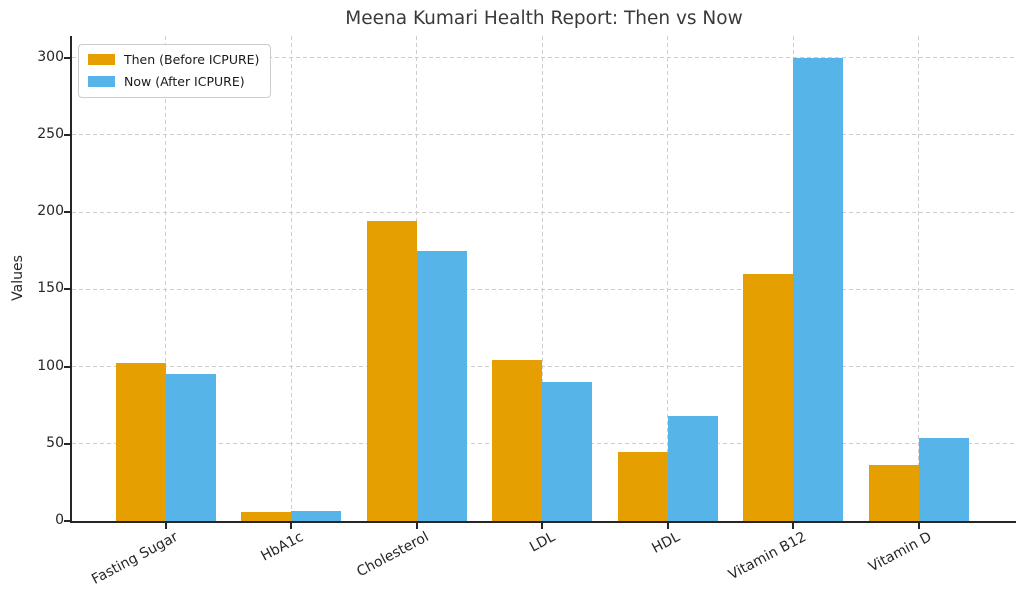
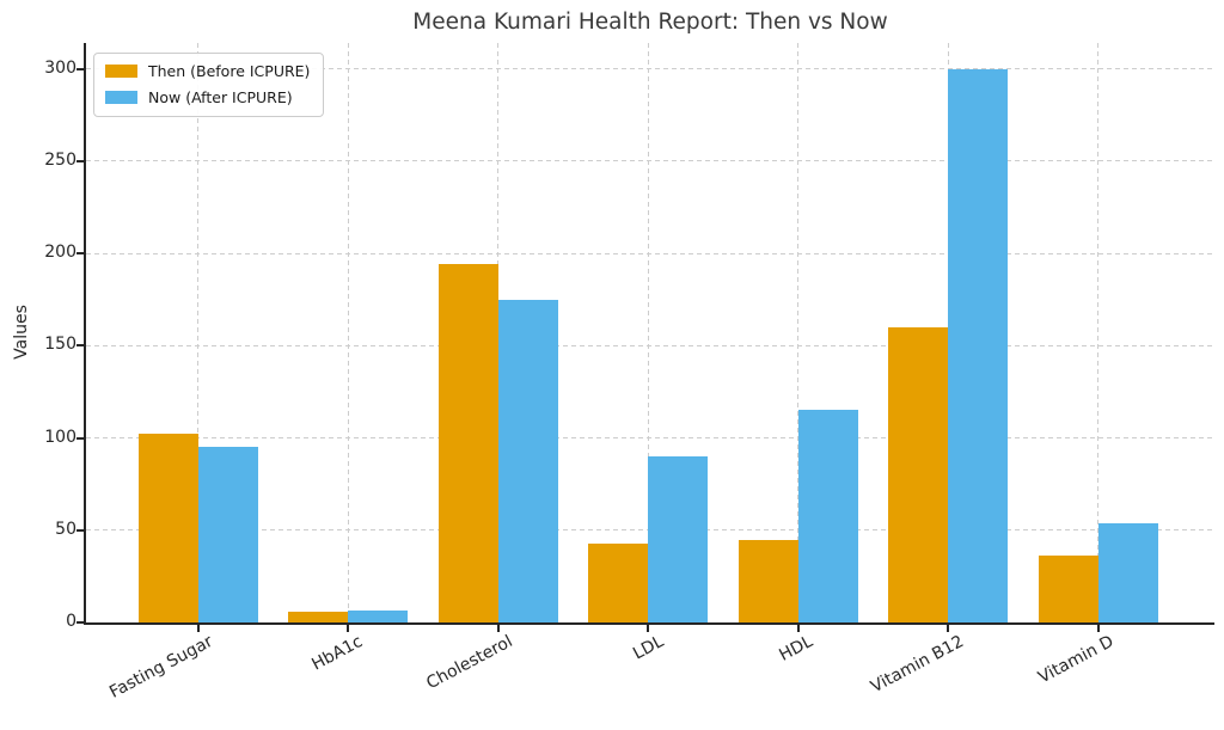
Then (Before ICPURE)/LDL: 104 -> 43
Now (After ICPURE)/HDL: 68 -> 115
